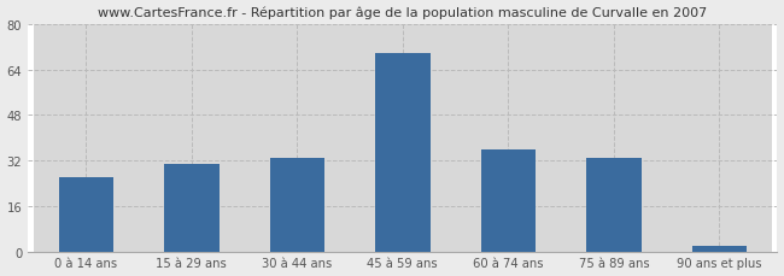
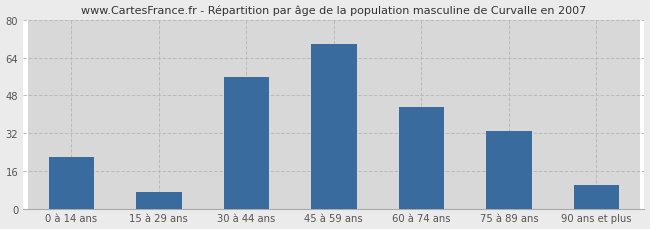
0 à 14 ans: 26 -> 22
15 à 29 ans: 31 -> 7
30 à 44 ans: 33 -> 56
60 à 74 ans: 36 -> 43
90 ans et plus: 2 -> 10
